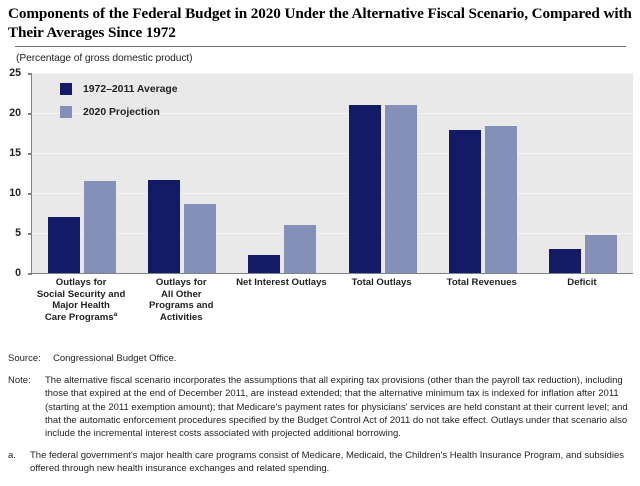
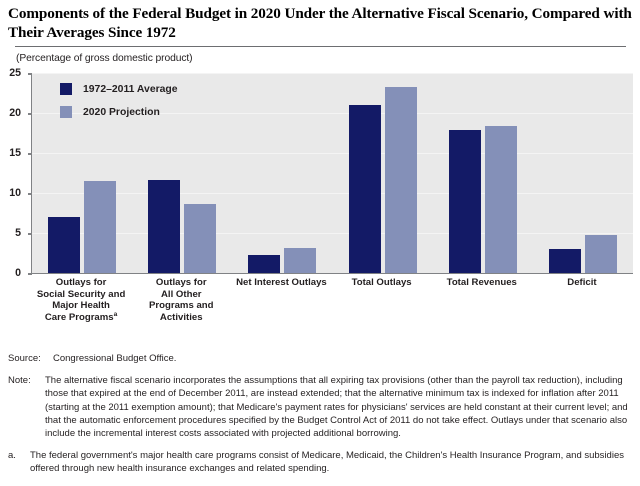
2020 Projection/Net Interest Outlays: 6 -> 3
2020 Projection/Total Outlays: 21 -> 23
